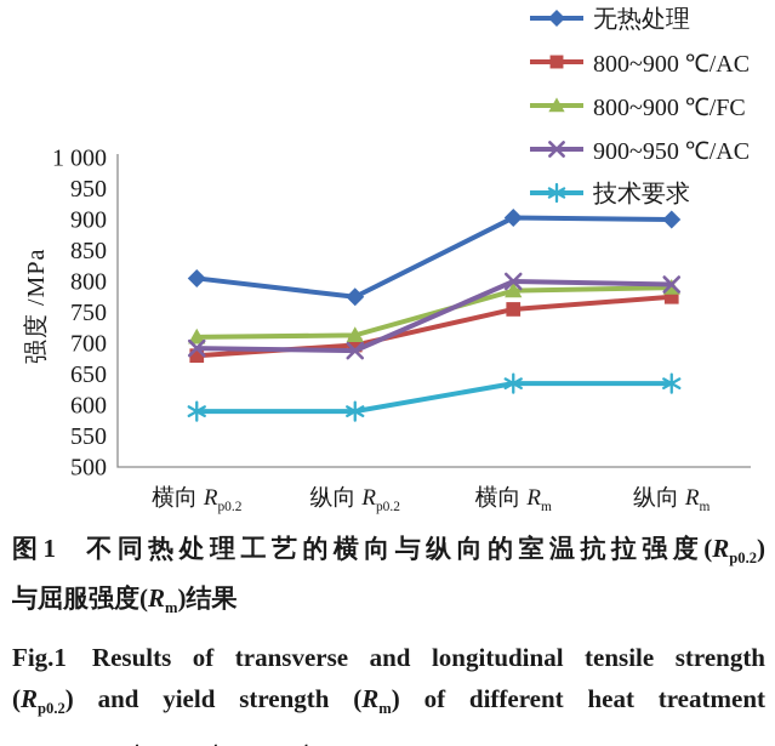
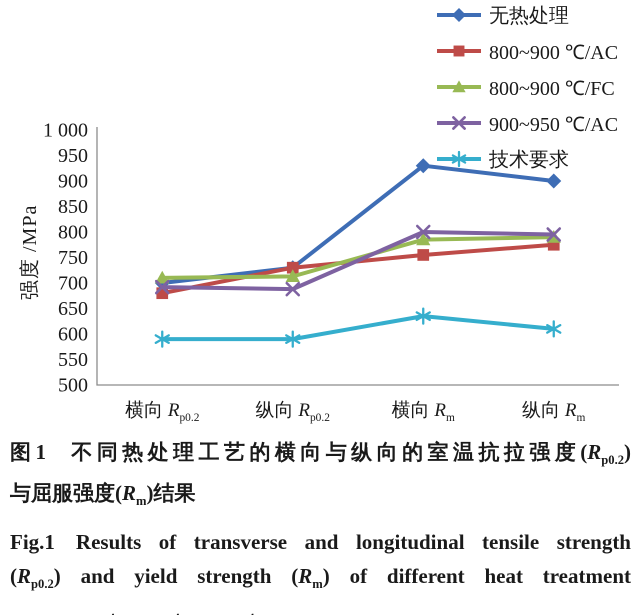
无热处理/横向 Rp0.2: 800 -> 700
无热处理/纵向 Rp0.2: 780 -> 730
800~900 ℃/AC/纵向 Rp0.2: 700 -> 730
无热处理/横向 Rm: 900 -> 930
技术要求/纵向 Rm: 640 -> 610
